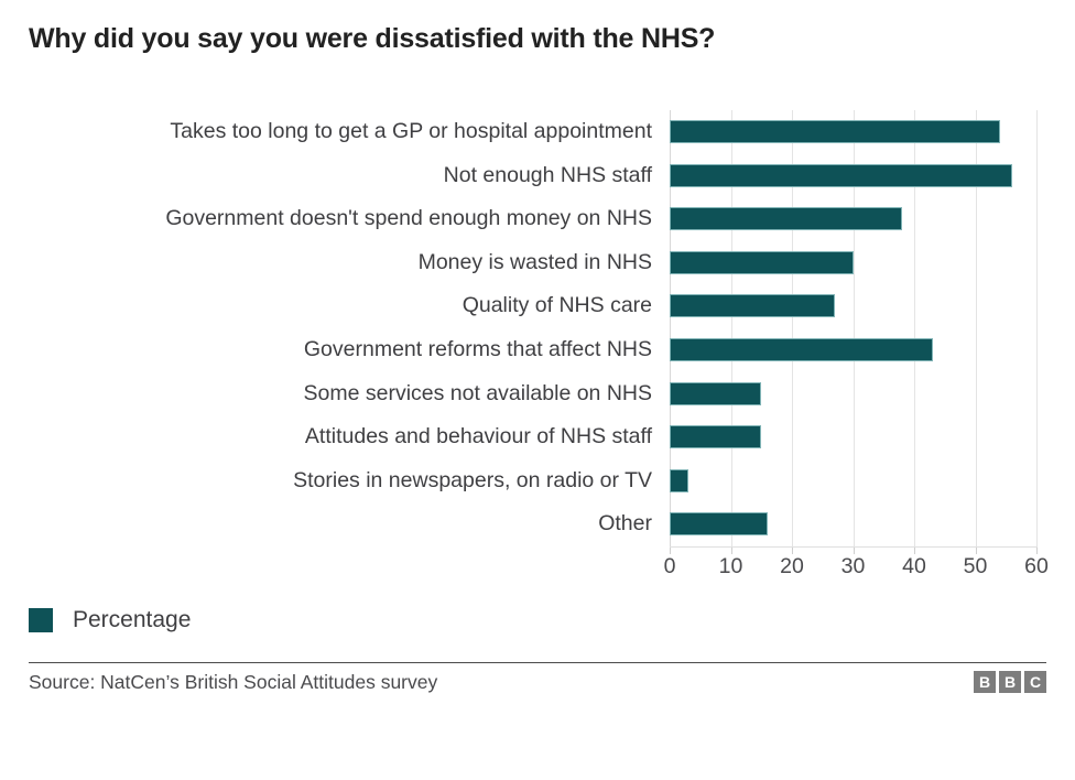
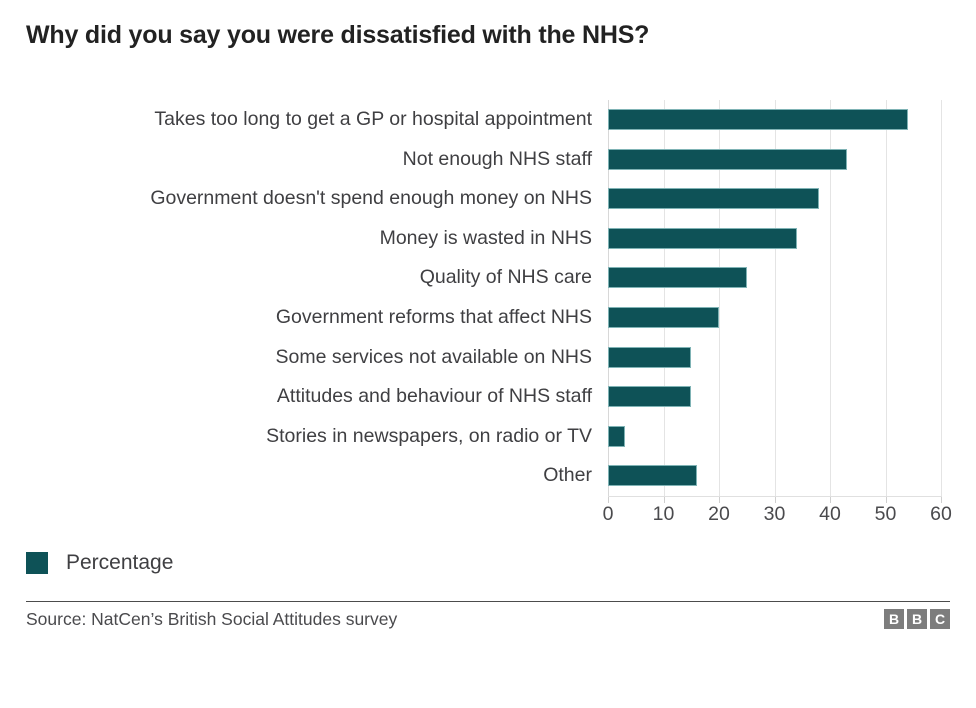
Not enough NHS staff: 56 -> 43
Money is wasted in NHS: 30 -> 34
Quality of NHS care: 27 -> 25
Government reforms that affect NHS: 43 -> 20
